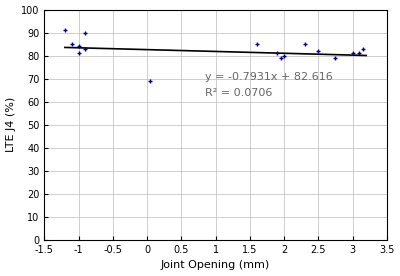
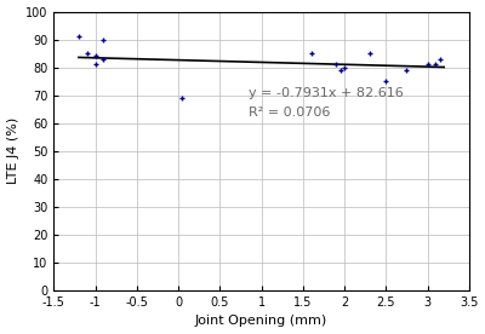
2.5: 82 -> 75
